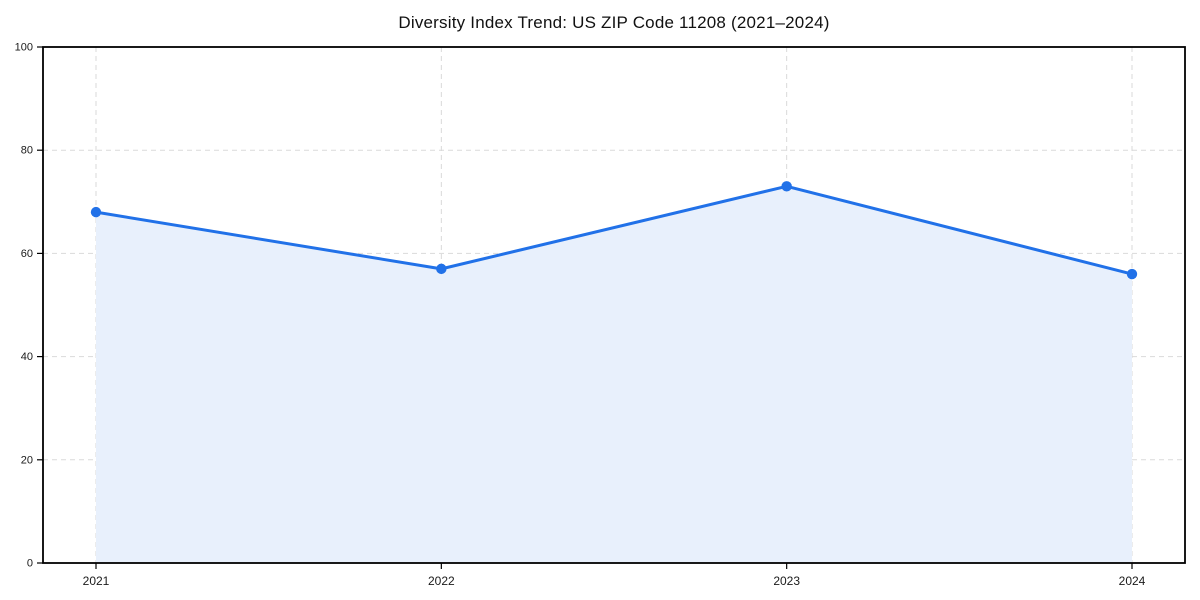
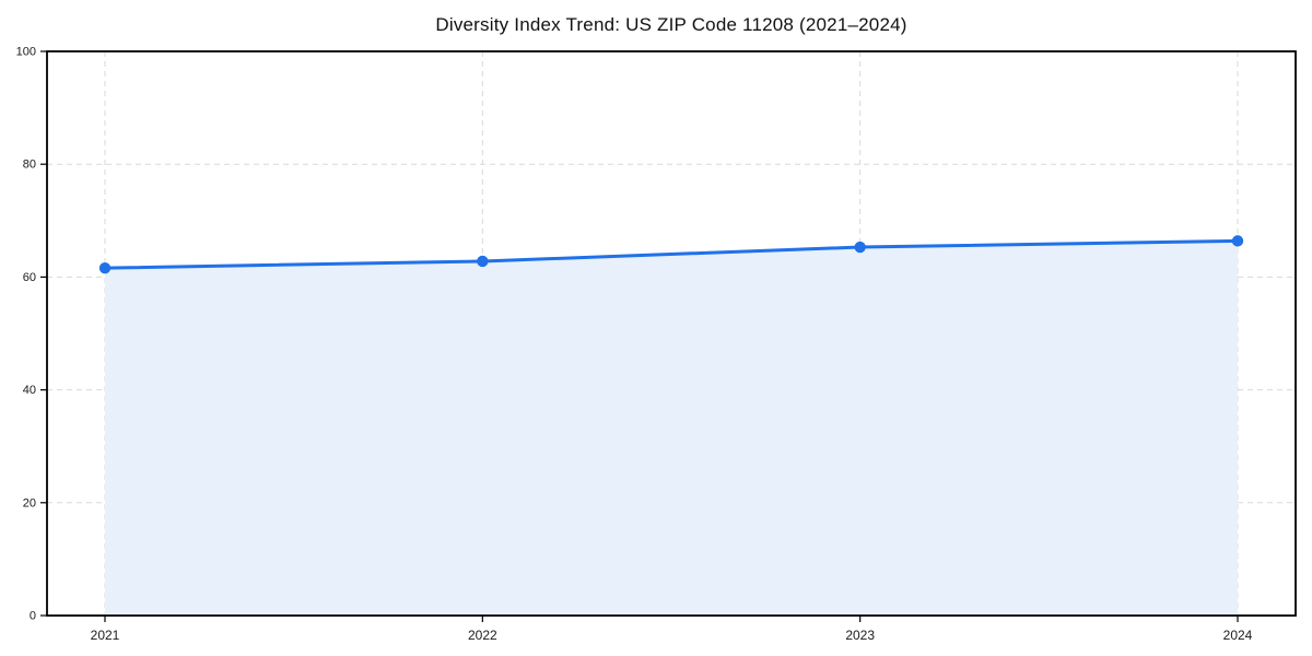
2021: 68 -> 62
2022: 57 -> 63
2023: 73 -> 65
2024: 56 -> 66
